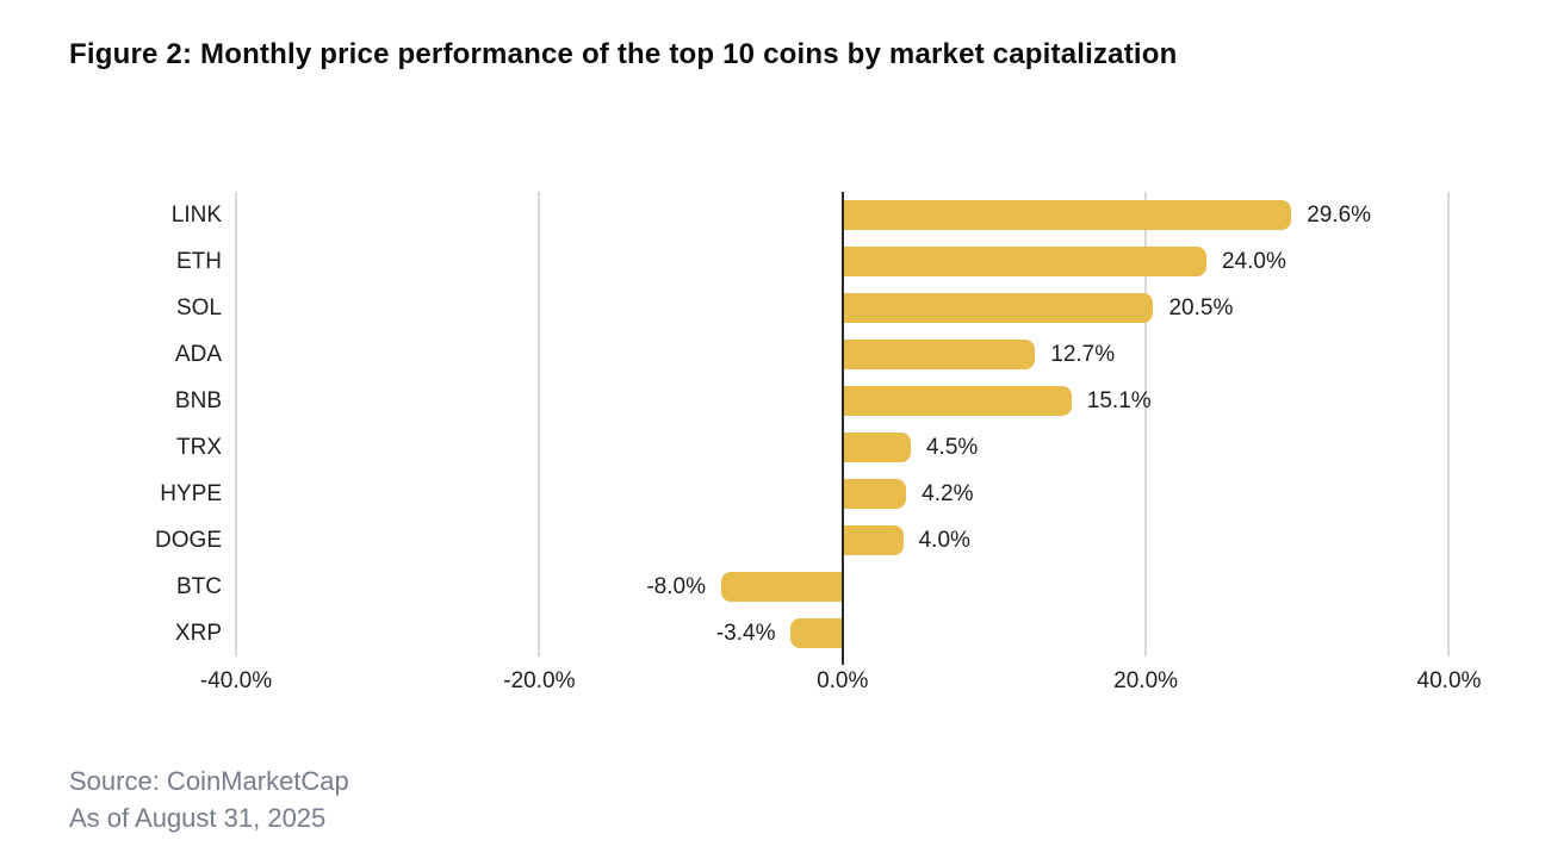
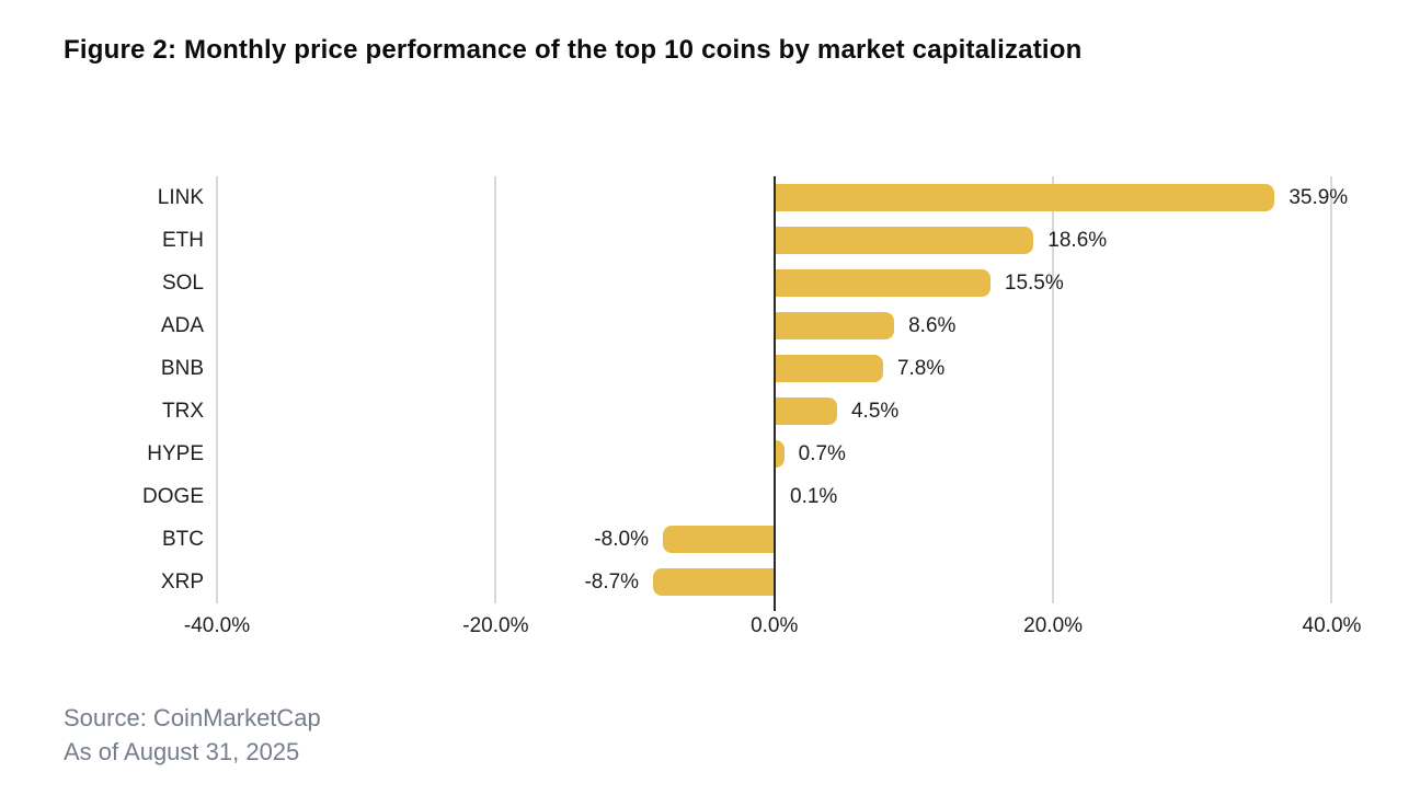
LINK: 29.6% -> 35.9%
ETH: 24.0% -> 18.6%
SOL: 20.5% -> 15.5%
ADA: 12.7% -> 8.6%
BNB: 15.1% -> 7.8%
HYPE: 4.2% -> 0.7%
DOGE: 4.0% -> 0.1%
XRP: -3.4% -> -8.7%
